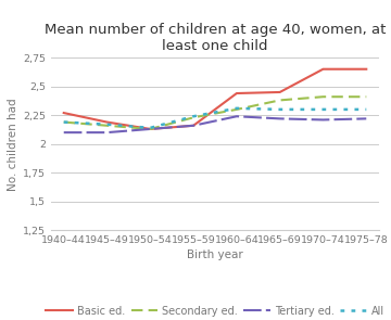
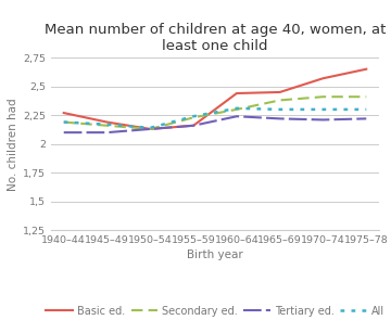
Basic ed./1970–74: 2,65 -> 2,57
